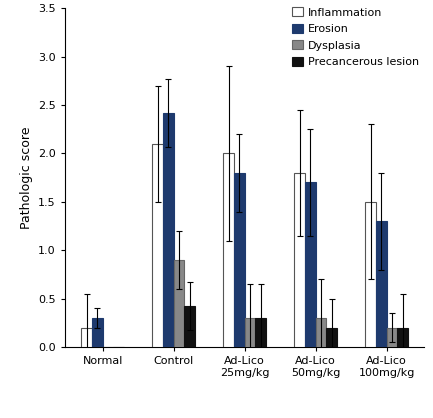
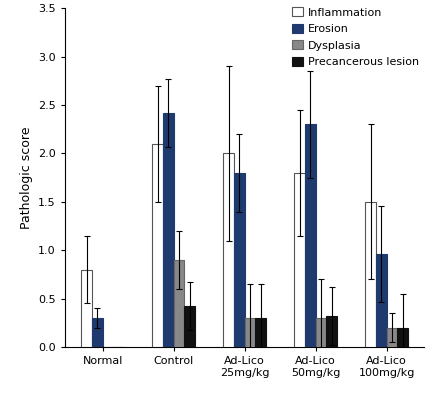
Inflammation/Normal: 0.2 -> 0.8
Erosion/Ad-Lico 50mg/kg: 1.70 -> 2.30
Precancerous lesion/Ad-Lico 50mg/kg: 0.20 -> 0.32
Erosion/Ad-Lico 100mg/kg: 1.30 -> 0.96
